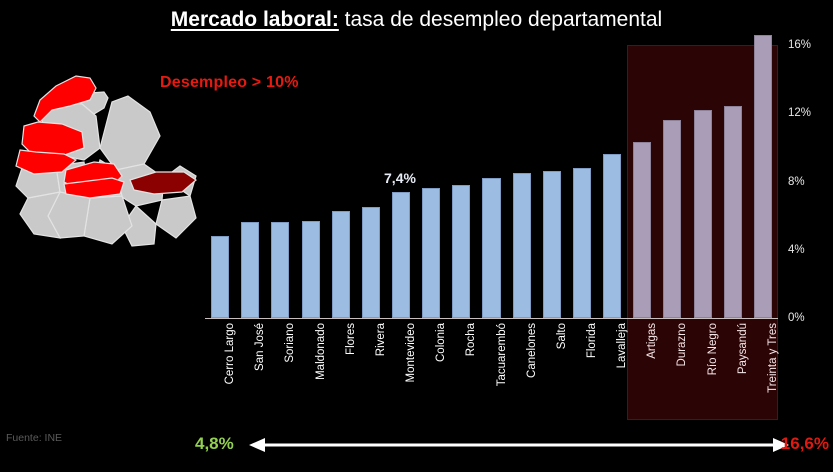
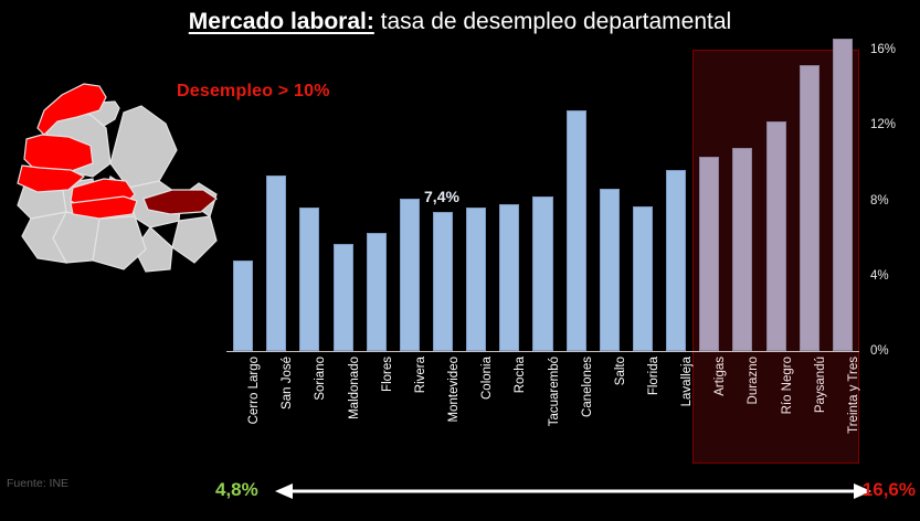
San José: 5.6% -> 9.3%
Soriano: 5.6% -> 7.6%
Rivera: 6.5% -> 8.1%
Canelones: 8.5% -> 12.8%
Florida: 8.8% -> 7.7%
Durazno: 11.6% -> 10.8%
Paysandú: 12.4% -> 15.2%
